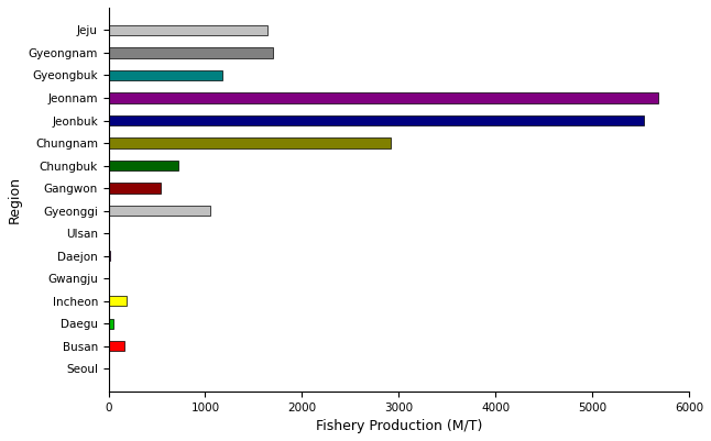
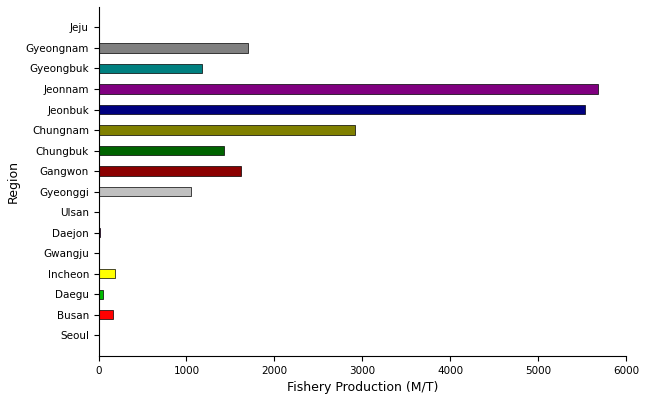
Jeju: 1640 -> 0
Chungbuk: 720 -> 1430
Gangwon: 540 -> 1620
